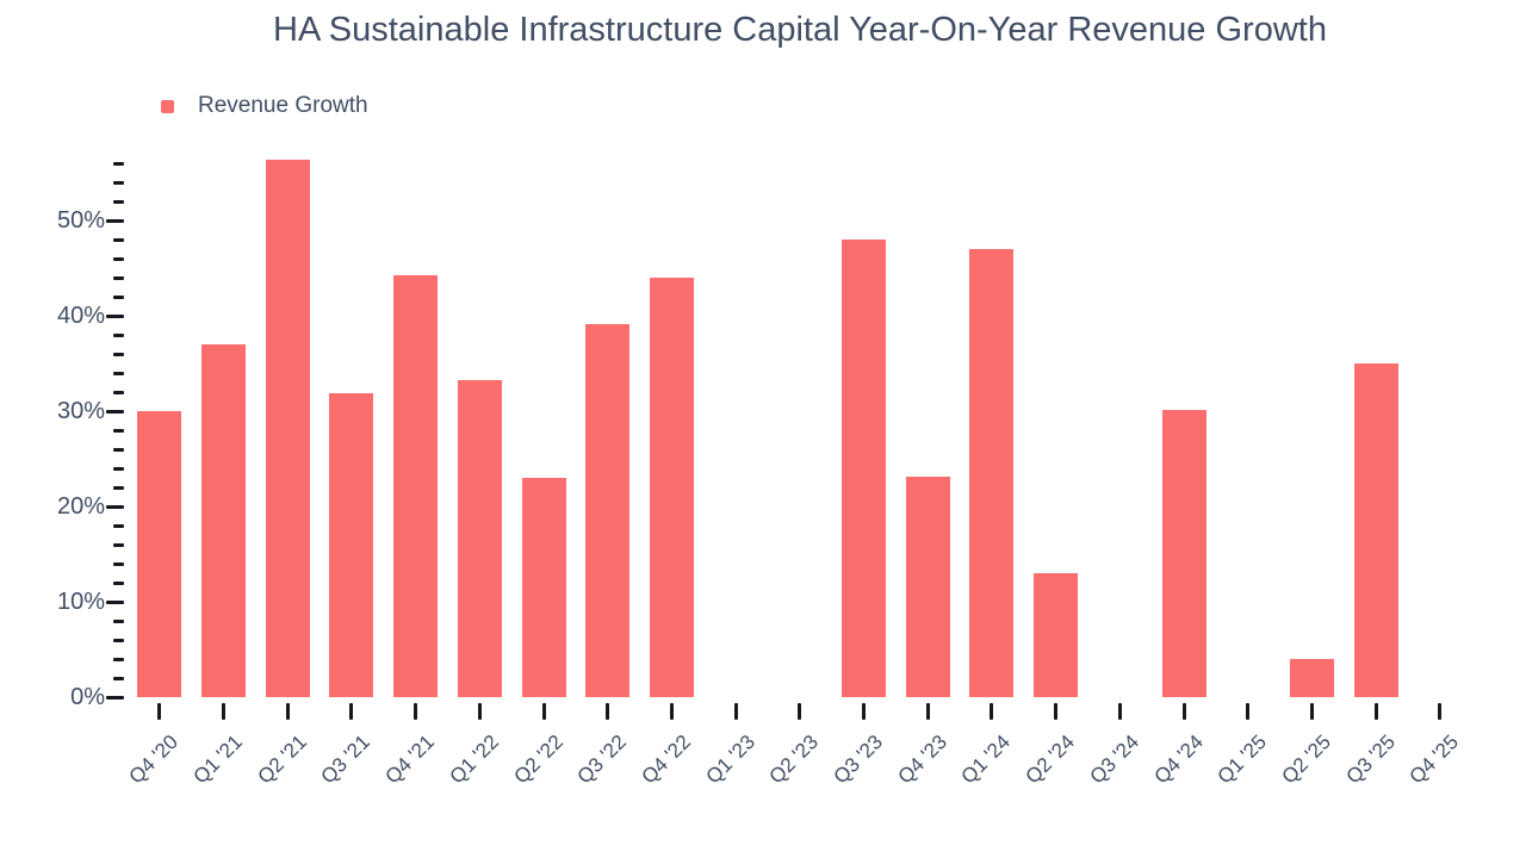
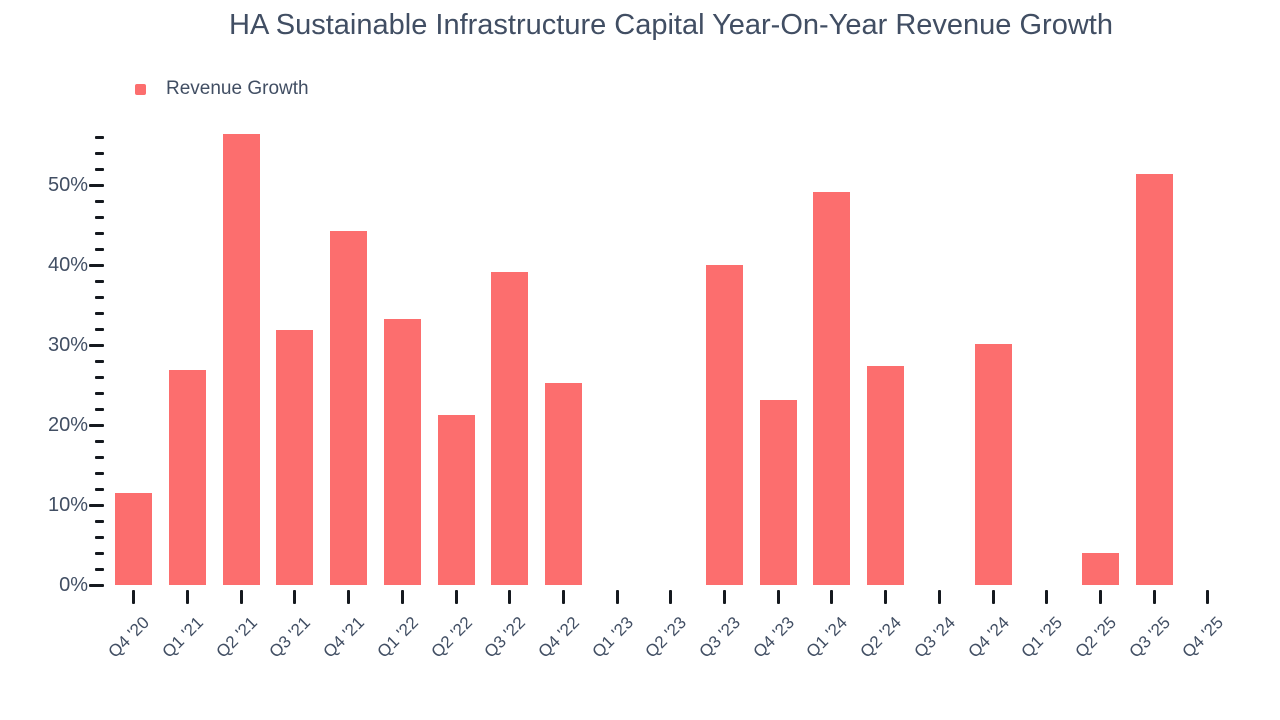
Q4 '20: 30% -> 12%
Q1 '21: 37% -> 27%
Q2 '22: 23% -> 21%
Q4 '22: 44% -> 25%
Q3 '23: 48% -> 40%
Q1 '24: 47% -> 49%
Q2 '24: 13% -> 27%
Q3 '25: 35% -> 51%
